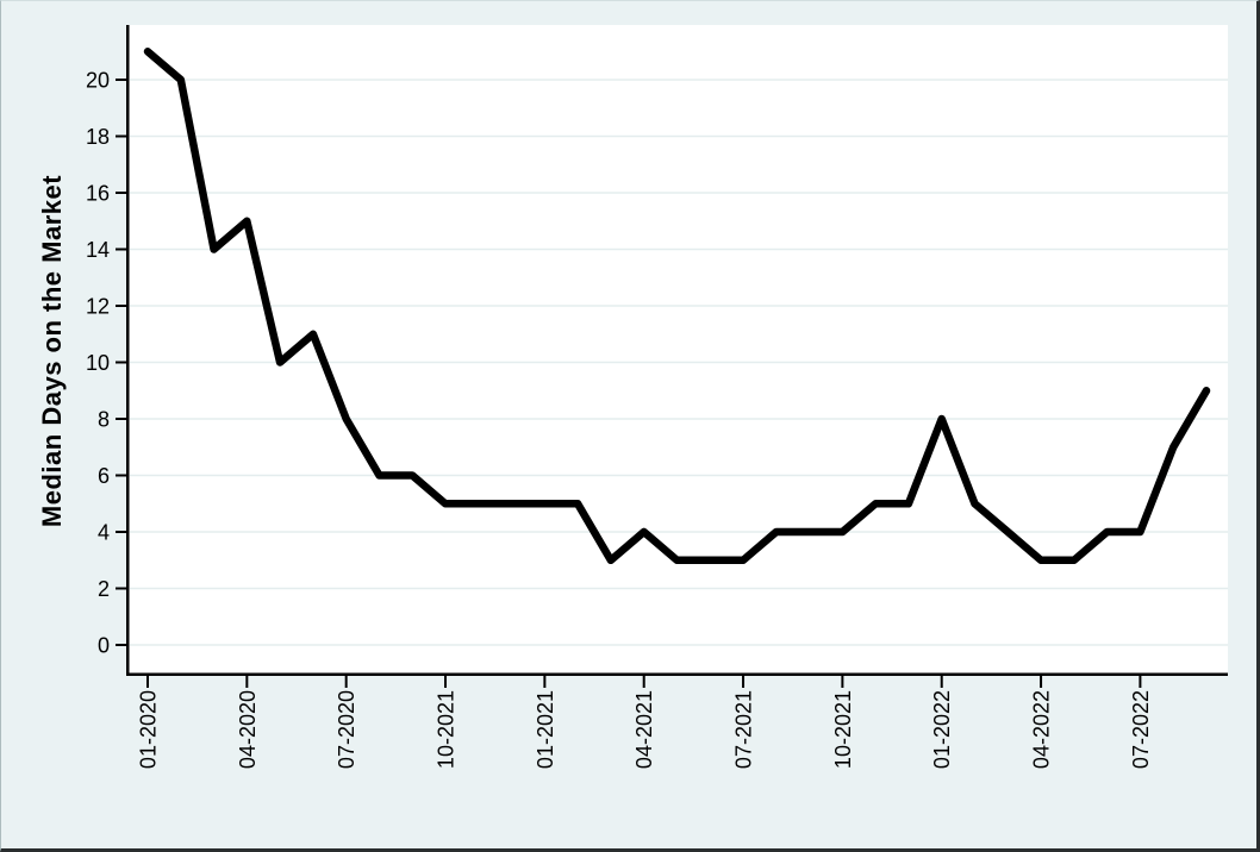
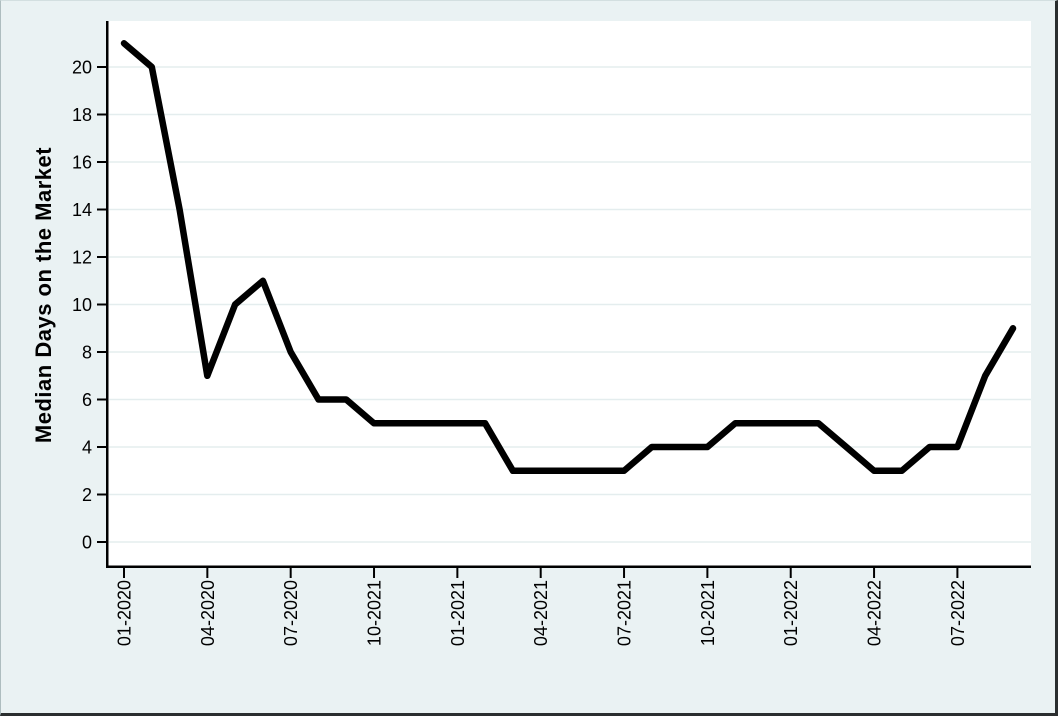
04-2020: 15 -> 7
04-2021: 4 -> 3
01-2022: 8 -> 5
